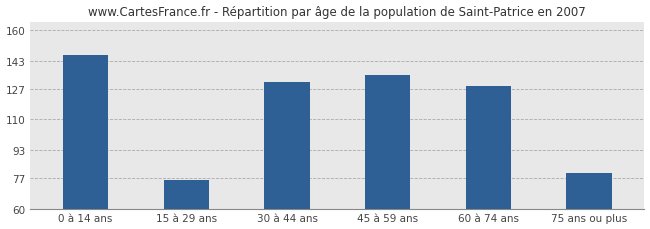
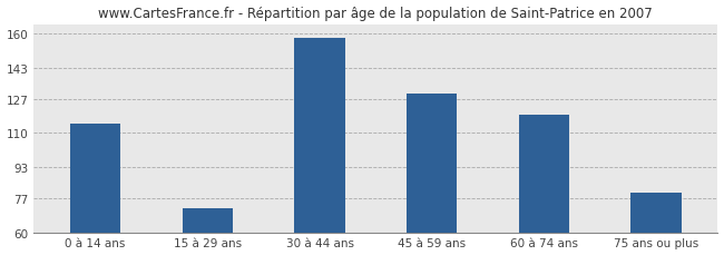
0 à 14 ans: 146 -> 115
15 à 29 ans: 76 -> 72
30 à 44 ans: 131 -> 158
45 à 59 ans: 135 -> 130
60 à 74 ans: 129 -> 119
